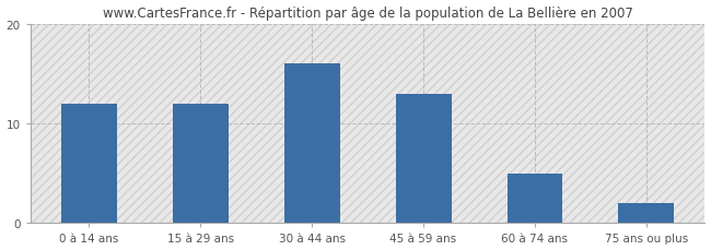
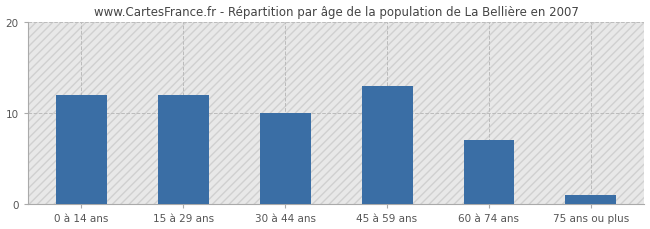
30 à 44 ans: 16 -> 10
60 à 74 ans: 5 -> 7
75 ans ou plus: 2 -> 1
